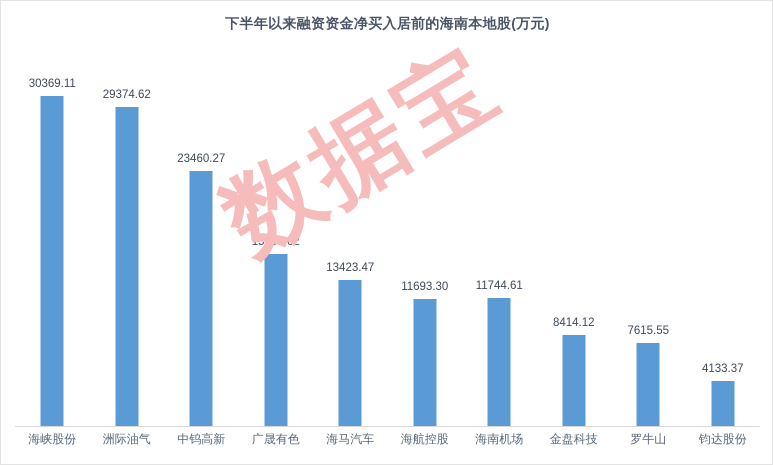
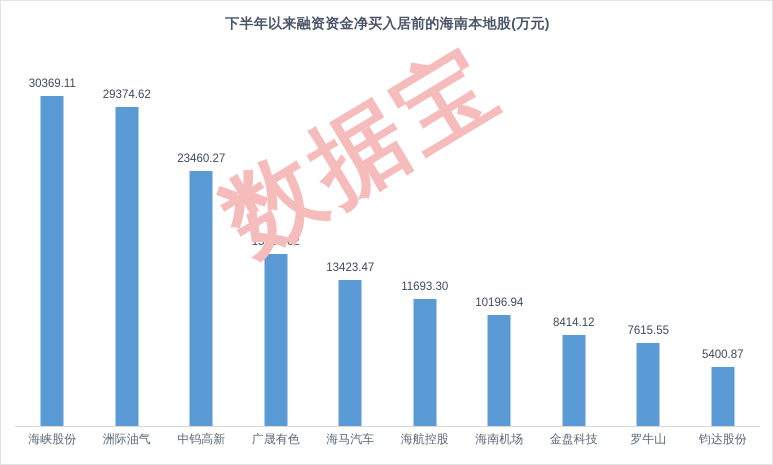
海南机场: 11744.61 -> 10196.94
钧达股份: 4133.37 -> 5400.87
